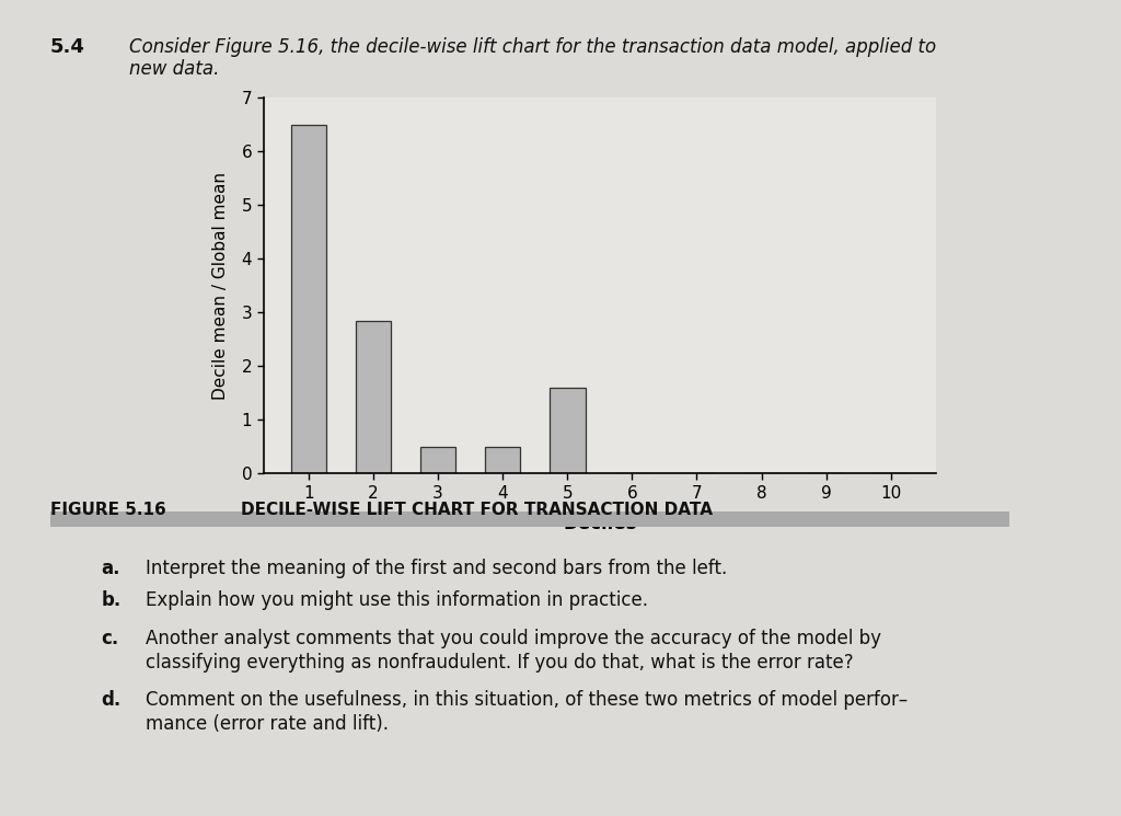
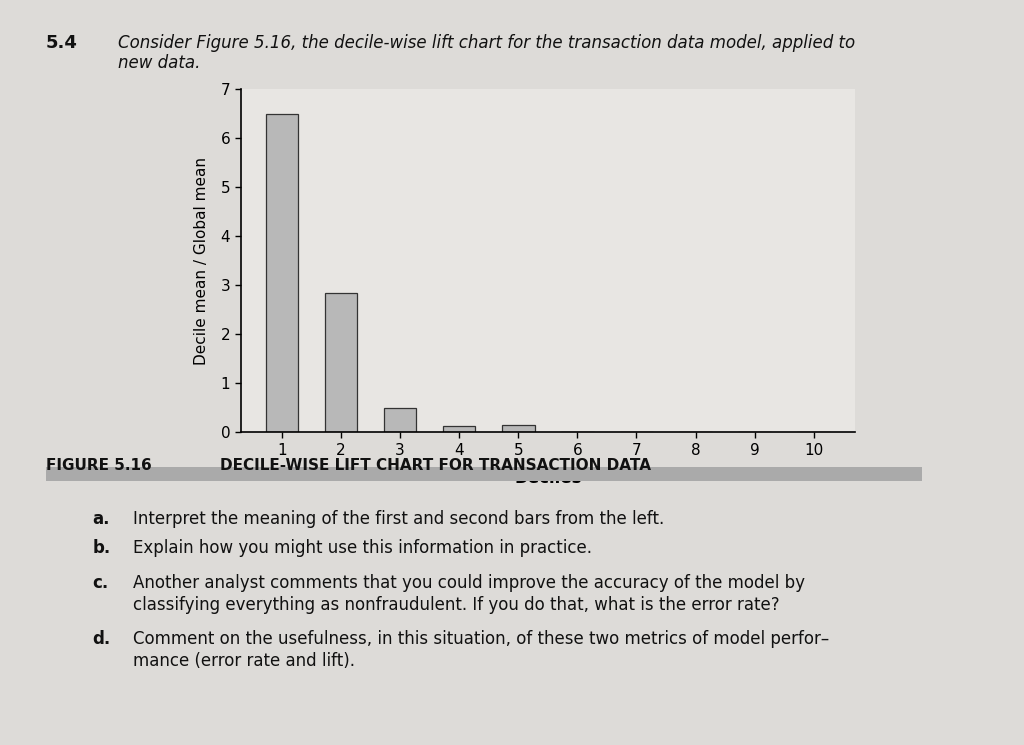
4: 0.50 -> 0.12
5: 1.60 -> 0.15
